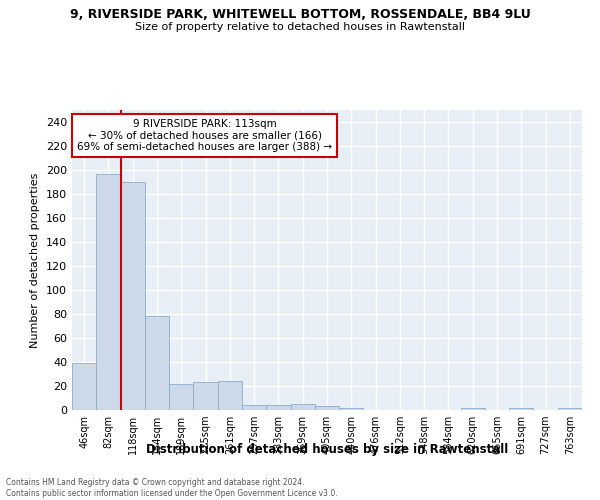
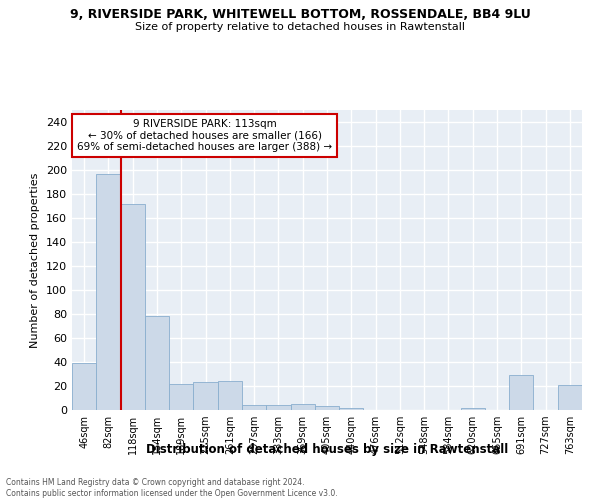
118sqm: 190 -> 172
691sqm: 2 -> 29
763sqm: 2 -> 21
